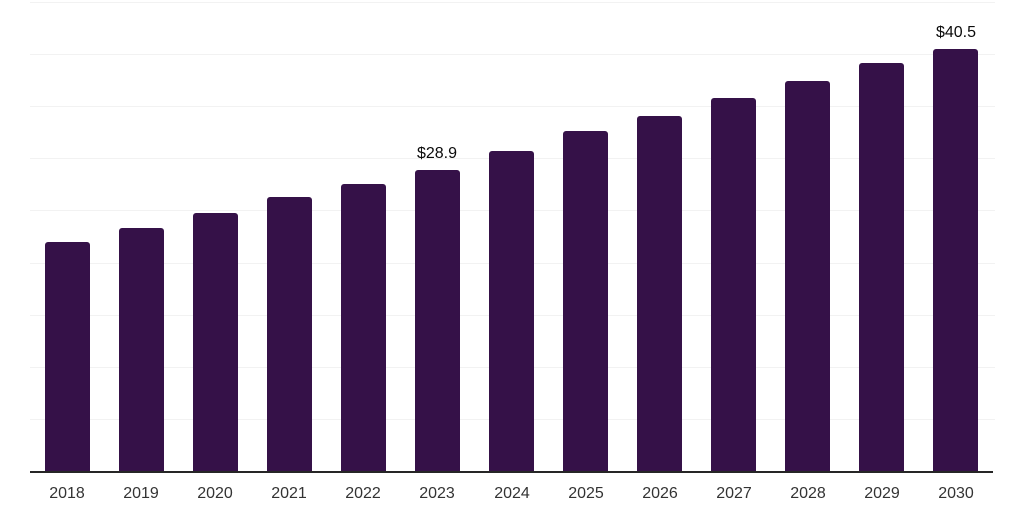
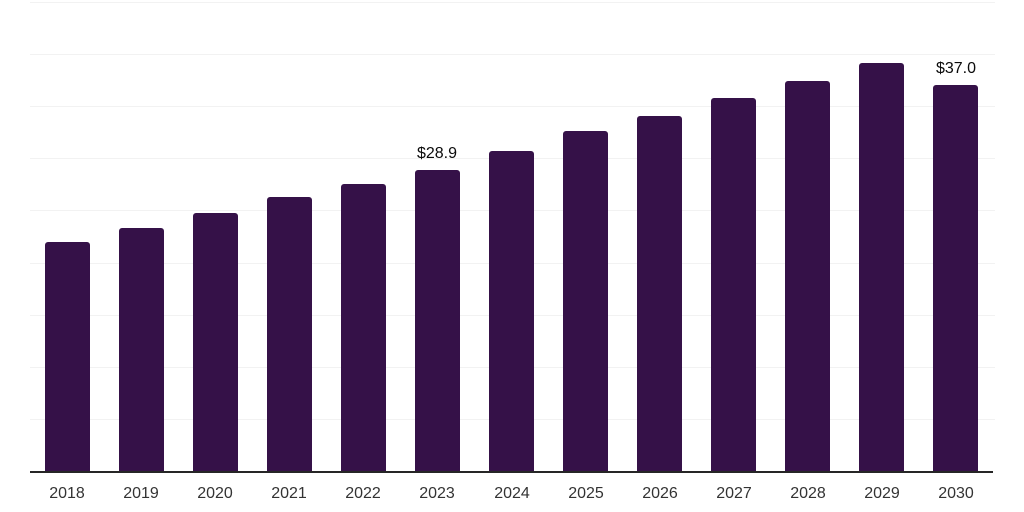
2030: $40.5 -> $37.0
